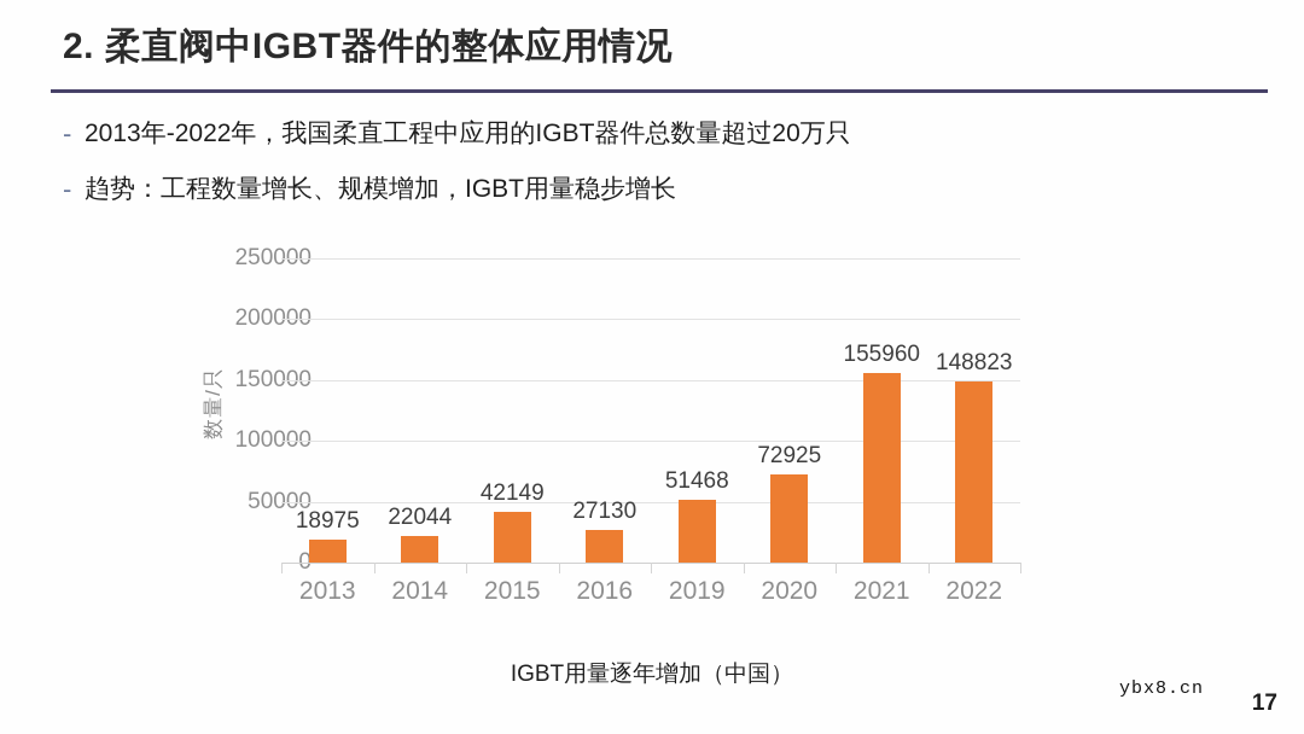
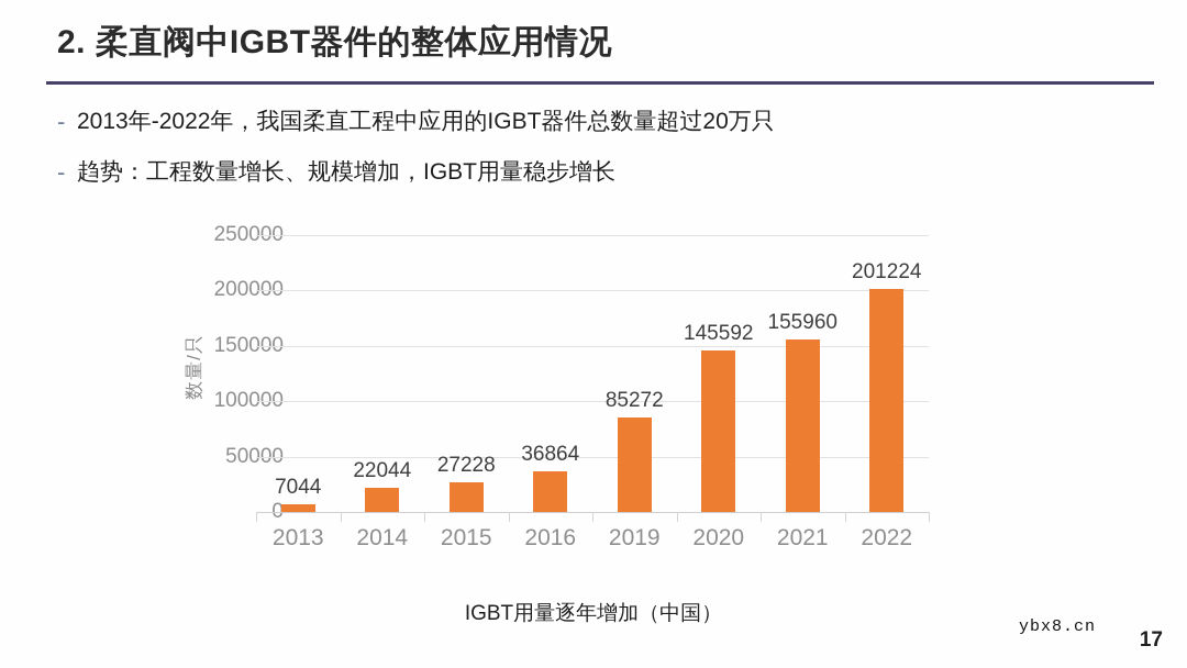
2013: 18975 -> 7044
2015: 42149 -> 27228
2016: 27130 -> 36864
2019: 51468 -> 85272
2020: 72925 -> 145592
2022: 148823 -> 201224
